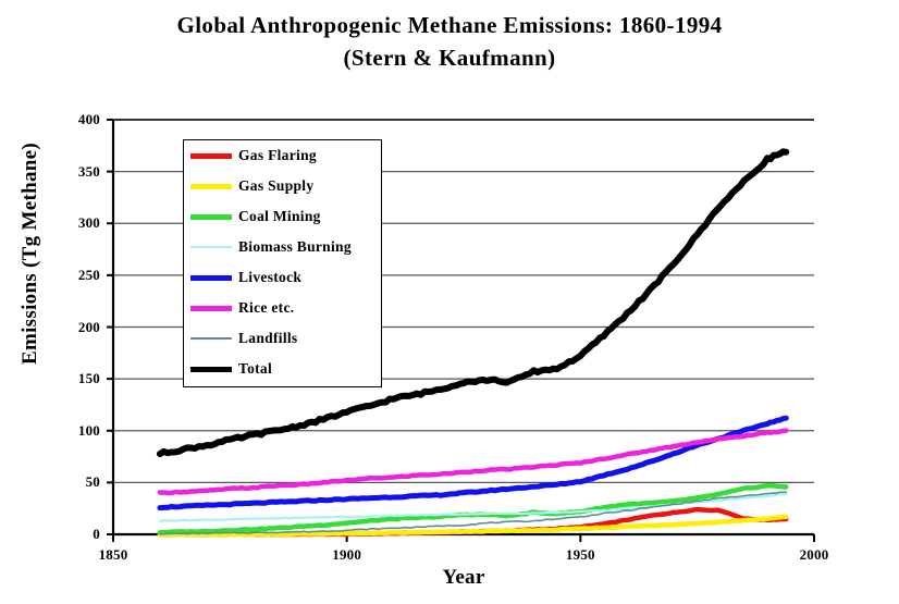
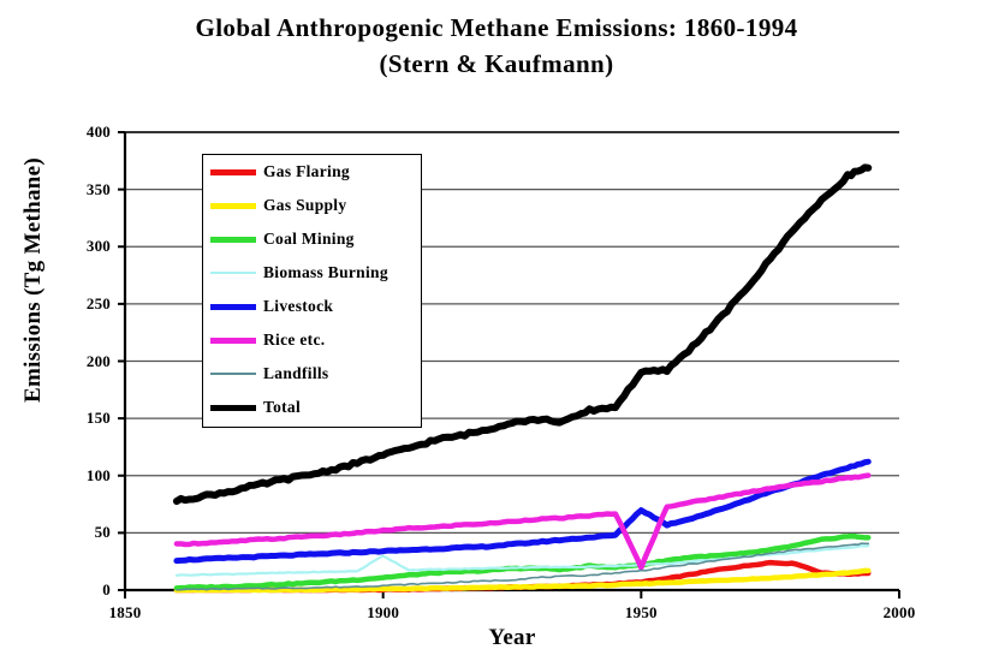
Biomass Burning/1900: 20 -> 30
Livestock/1950: 50 -> 70
Rice etc./1950: 70 -> 20
Total/1950: 170 -> 190
